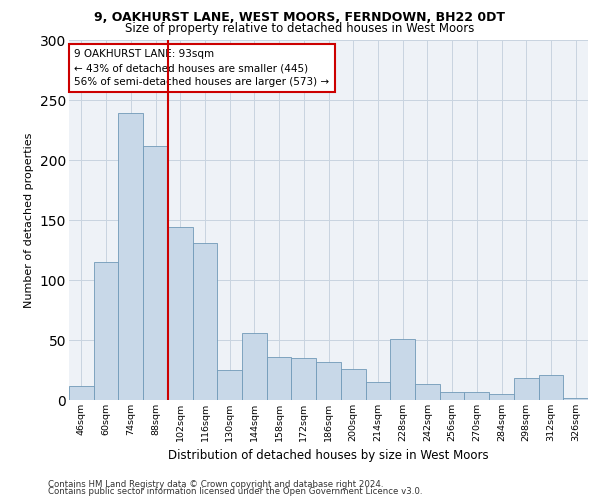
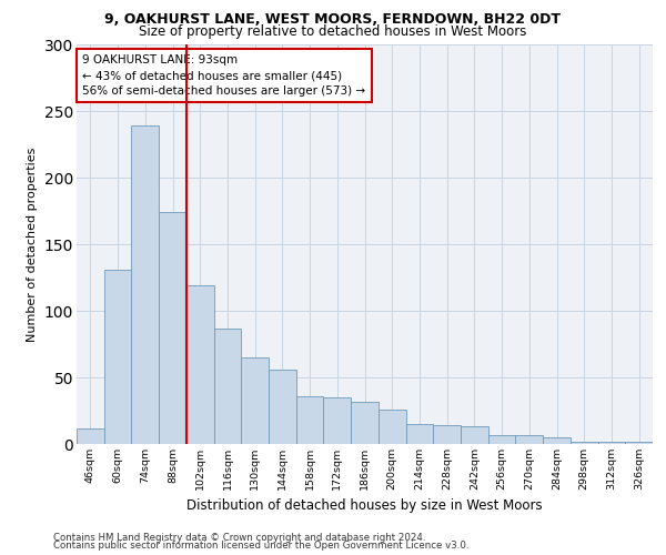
60sqm: 115 -> 131
88sqm: 212 -> 174
102sqm: 144 -> 119
116sqm: 131 -> 87
130sqm: 25 -> 65
228sqm: 51 -> 14
298sqm: 18 -> 2
312sqm: 21 -> 2
